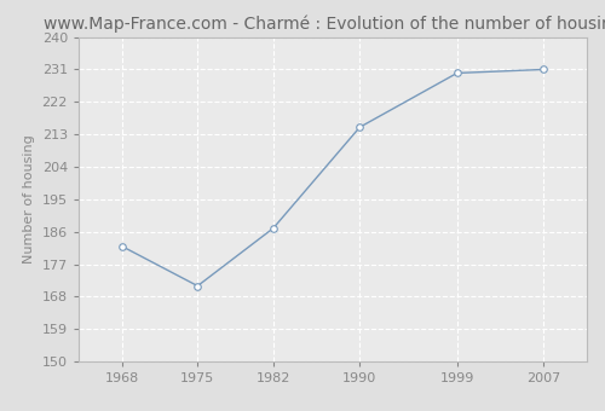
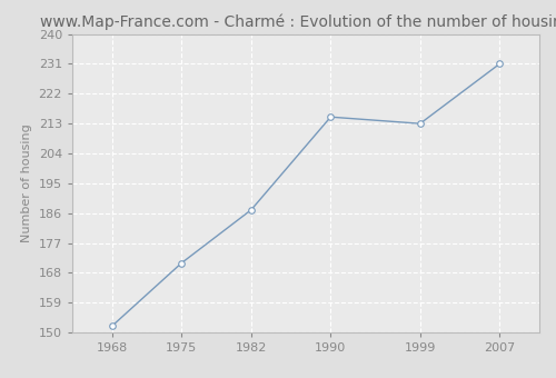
1968: 182 -> 152
1999: 230 -> 213
